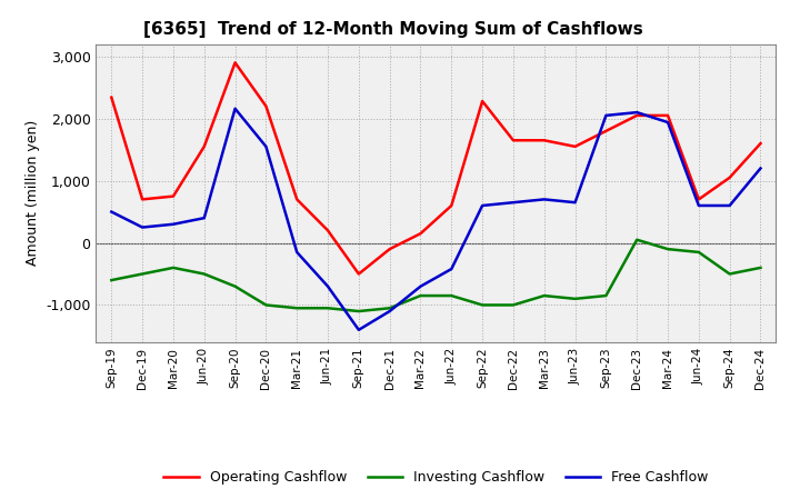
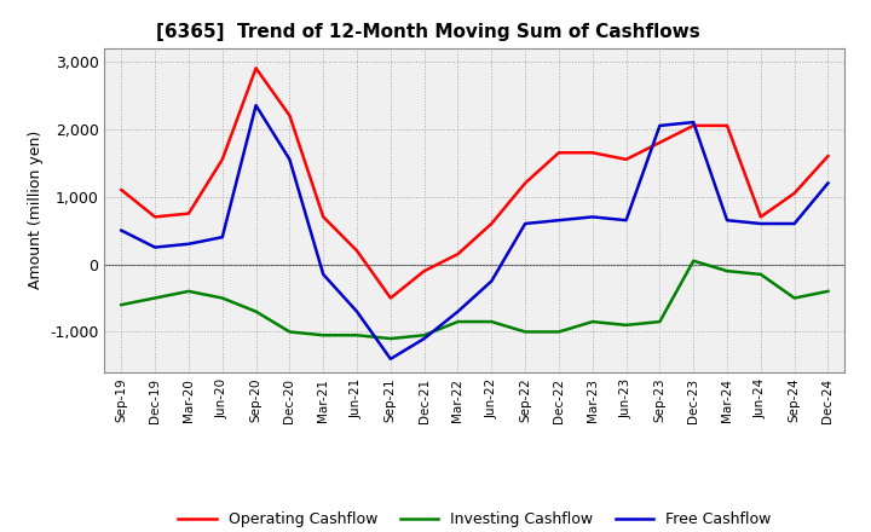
Operating Cashflow/Sep-19: 2,340 -> 1,100
Free Cashflow/Sep-20: 2,160 -> 2,350
Free Cashflow/Jun-22: -420 -> -250
Operating Cashflow/Sep-22: 2,280 -> 1,200
Free Cashflow/Mar-24: 1,940 -> 650
